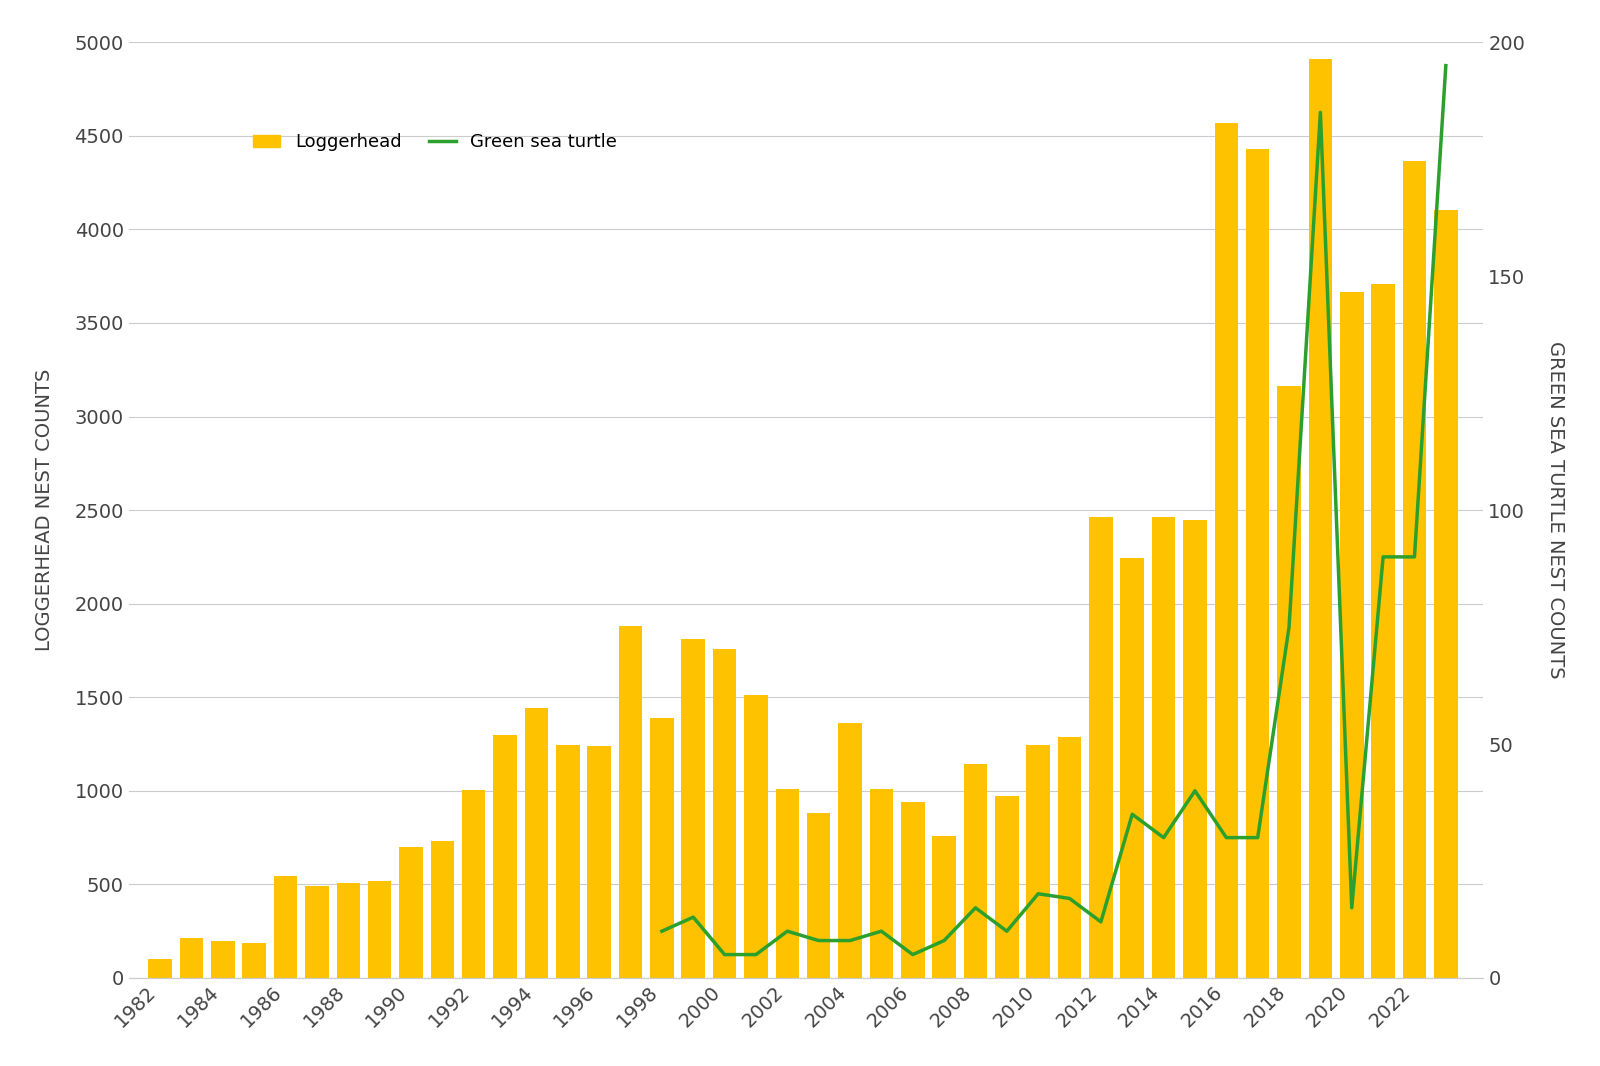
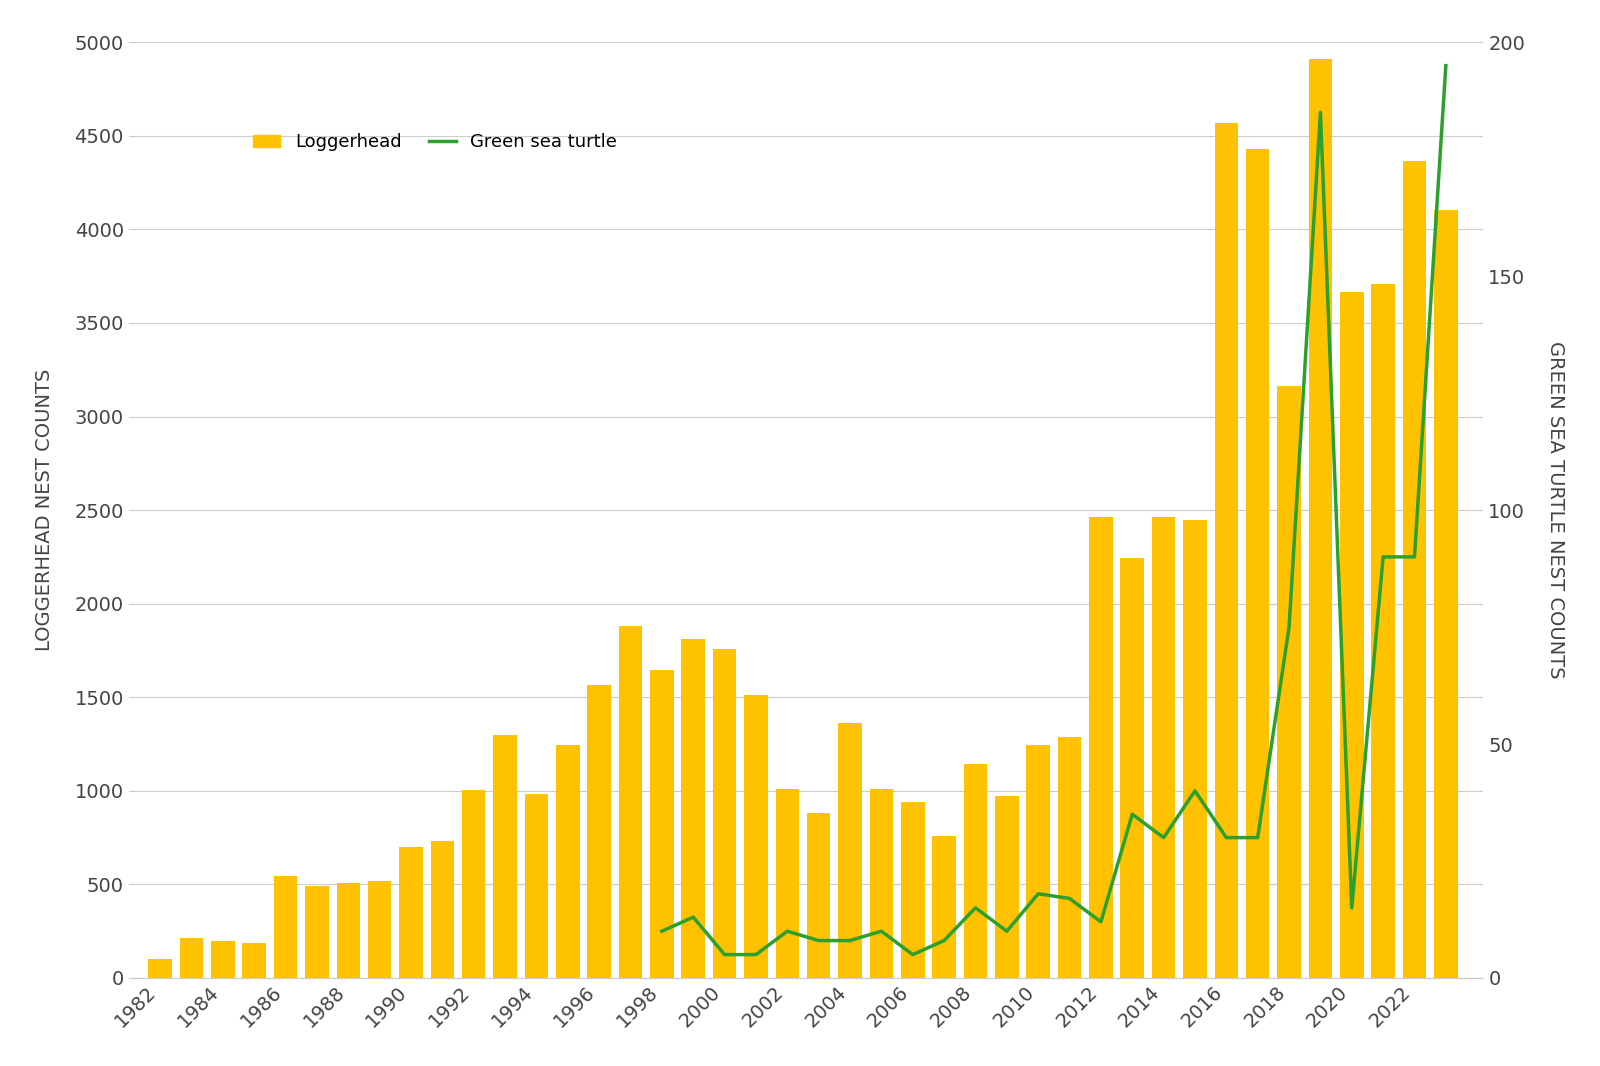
Loggerhead/1994: 1440 -> 980
Loggerhead/1996: 1240 -> 1560
Loggerhead/1998: 1390 -> 1640
